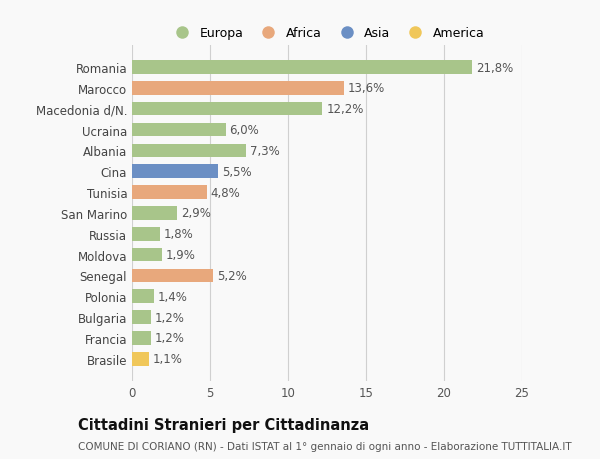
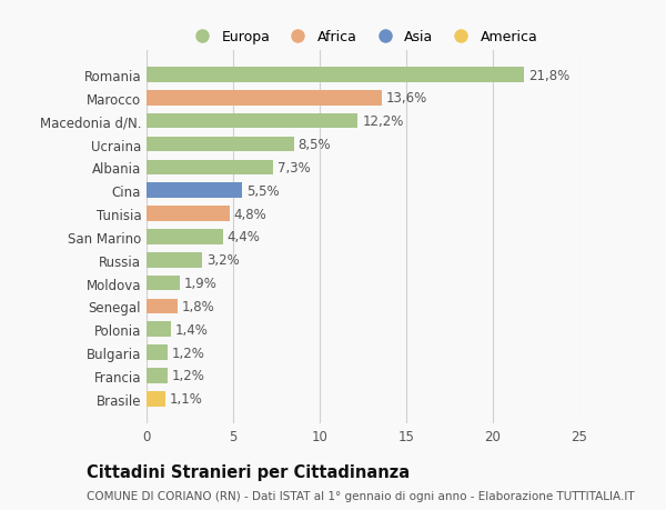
Ucraina: 6,0% -> 8,5%
San Marino: 2,9% -> 4,4%
Russia: 1,8% -> 3,2%
Senegal: 5,2% -> 1,8%
